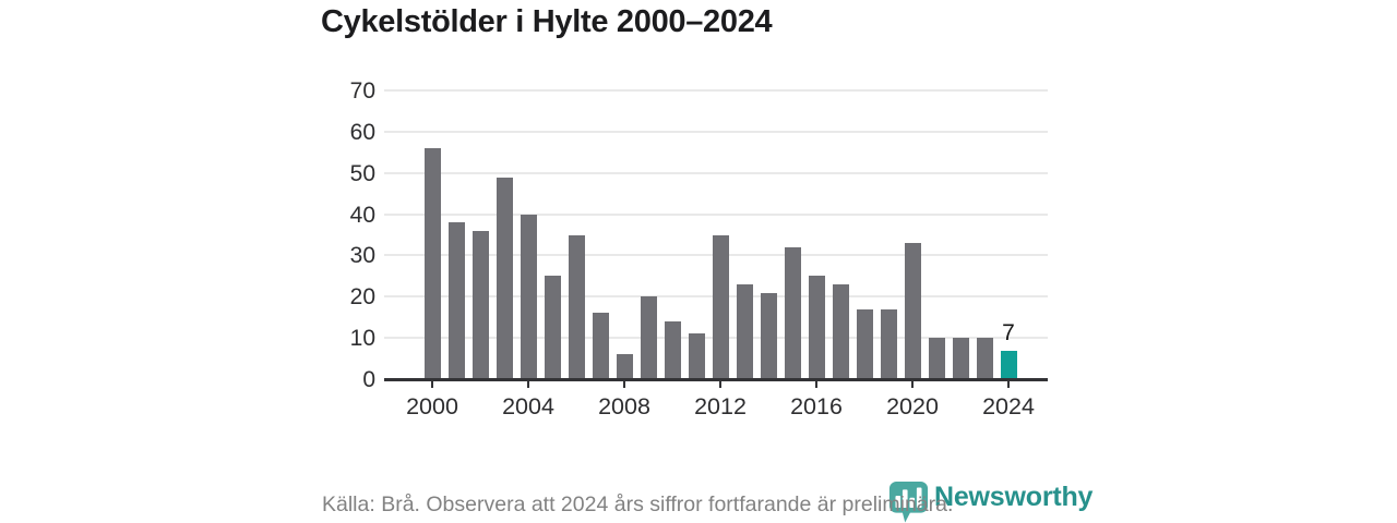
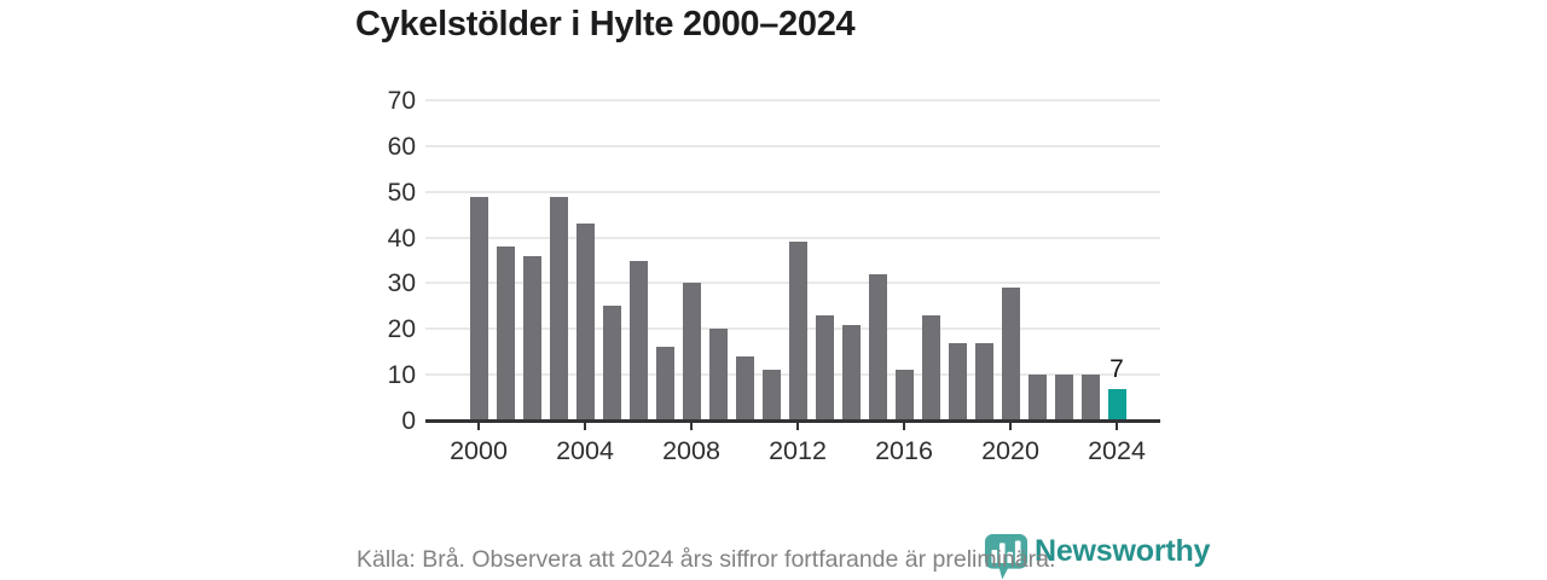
2000: 56 -> 49
2004: 40 -> 43
2008: 6 -> 30
2012: 35 -> 39
2016: 25 -> 11
2020: 33 -> 29
